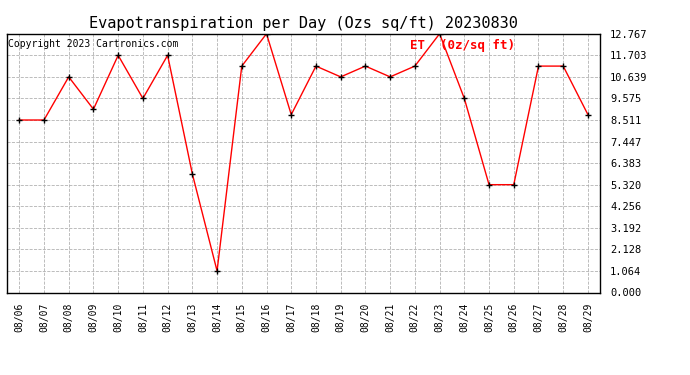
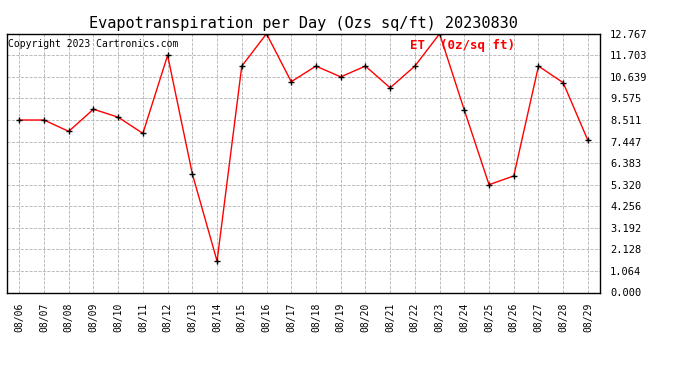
08/08: 10.64 -> 7.95
08/10: 11.70 -> 8.65
08/11: 9.57 -> 7.85
08/14: 1.06 -> 1.55
08/17: 8.78 -> 10.40
08/21: 10.64 -> 10.10
08/24: 9.57 -> 9.00
08/26: 5.32 -> 5.75
08/28: 11.17 -> 10.35
08/29: 8.78 -> 7.50
